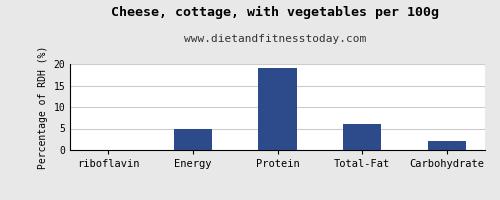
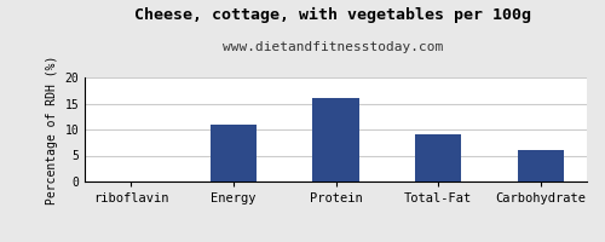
Energy: 5 -> 11
Protein: 19 -> 16
Total-Fat: 6 -> 9
Carbohydrate: 2 -> 6
